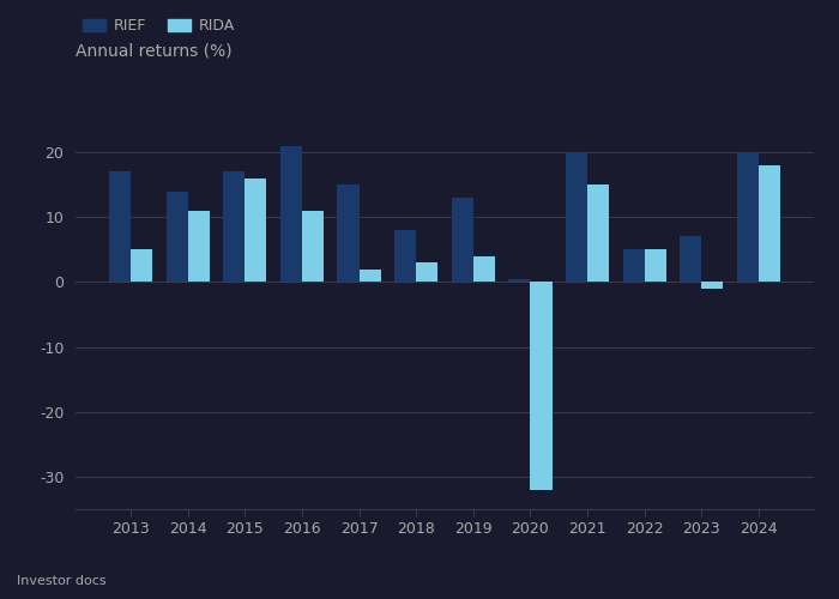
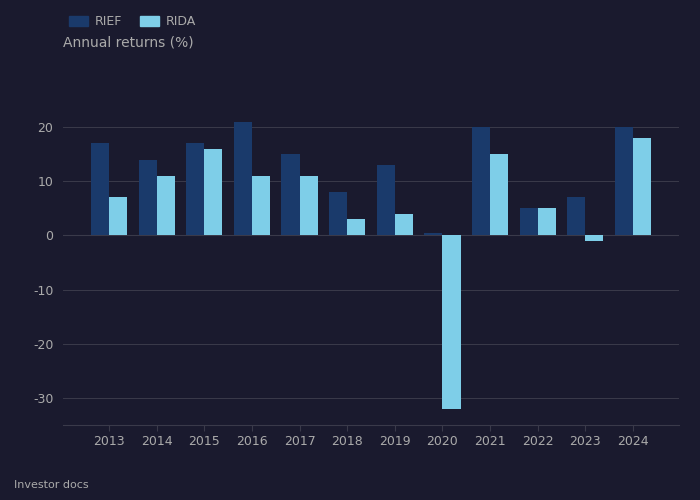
RIDA/2013: 5 -> 7
RIDA/2017: 2 -> 11
